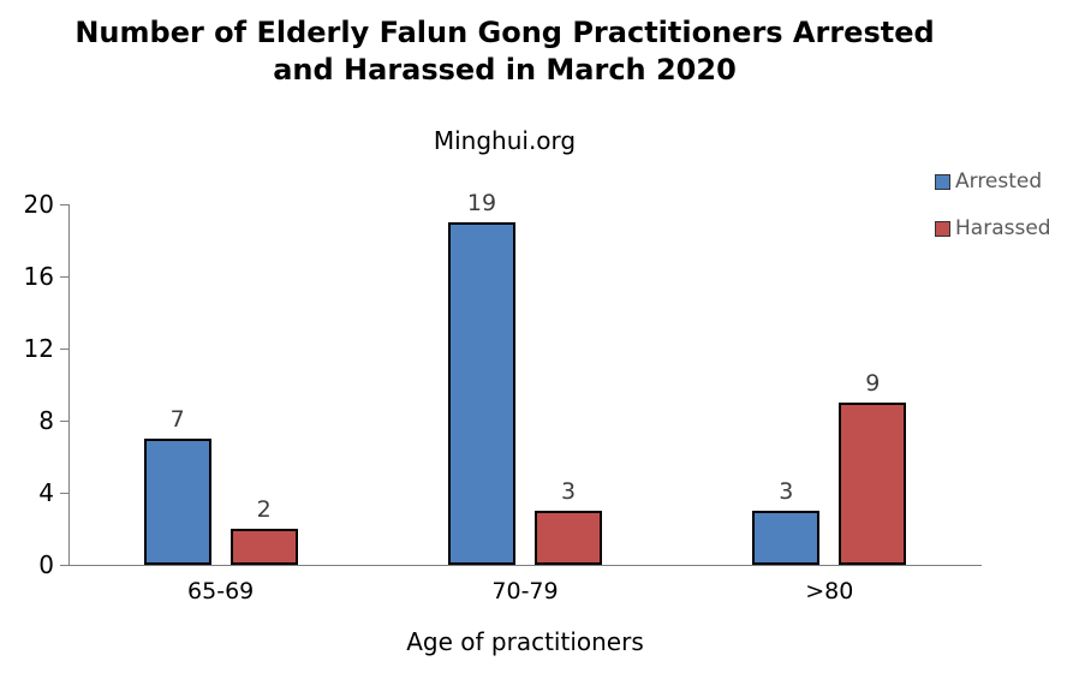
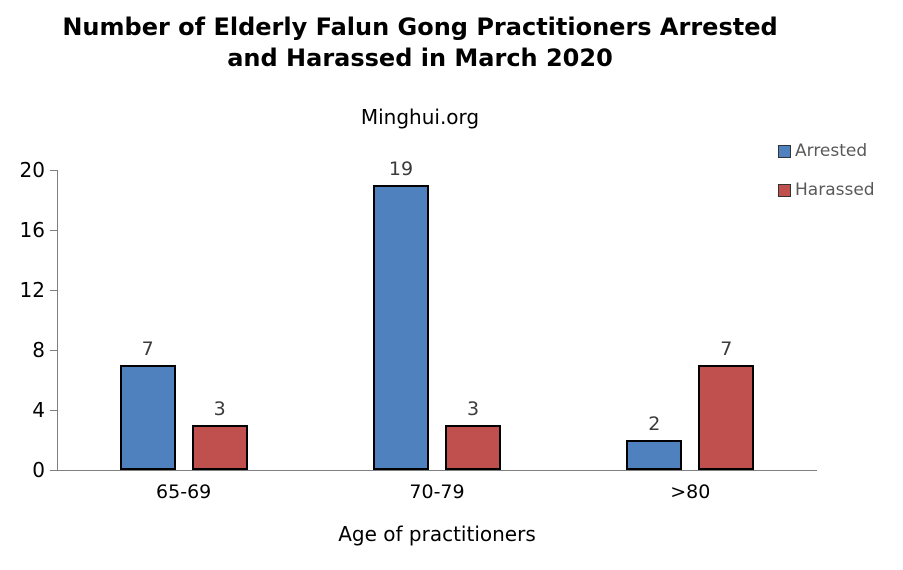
Harassed/65-69: 2 -> 3
Arrested/>80: 3 -> 2
Harassed/>80: 9 -> 7
